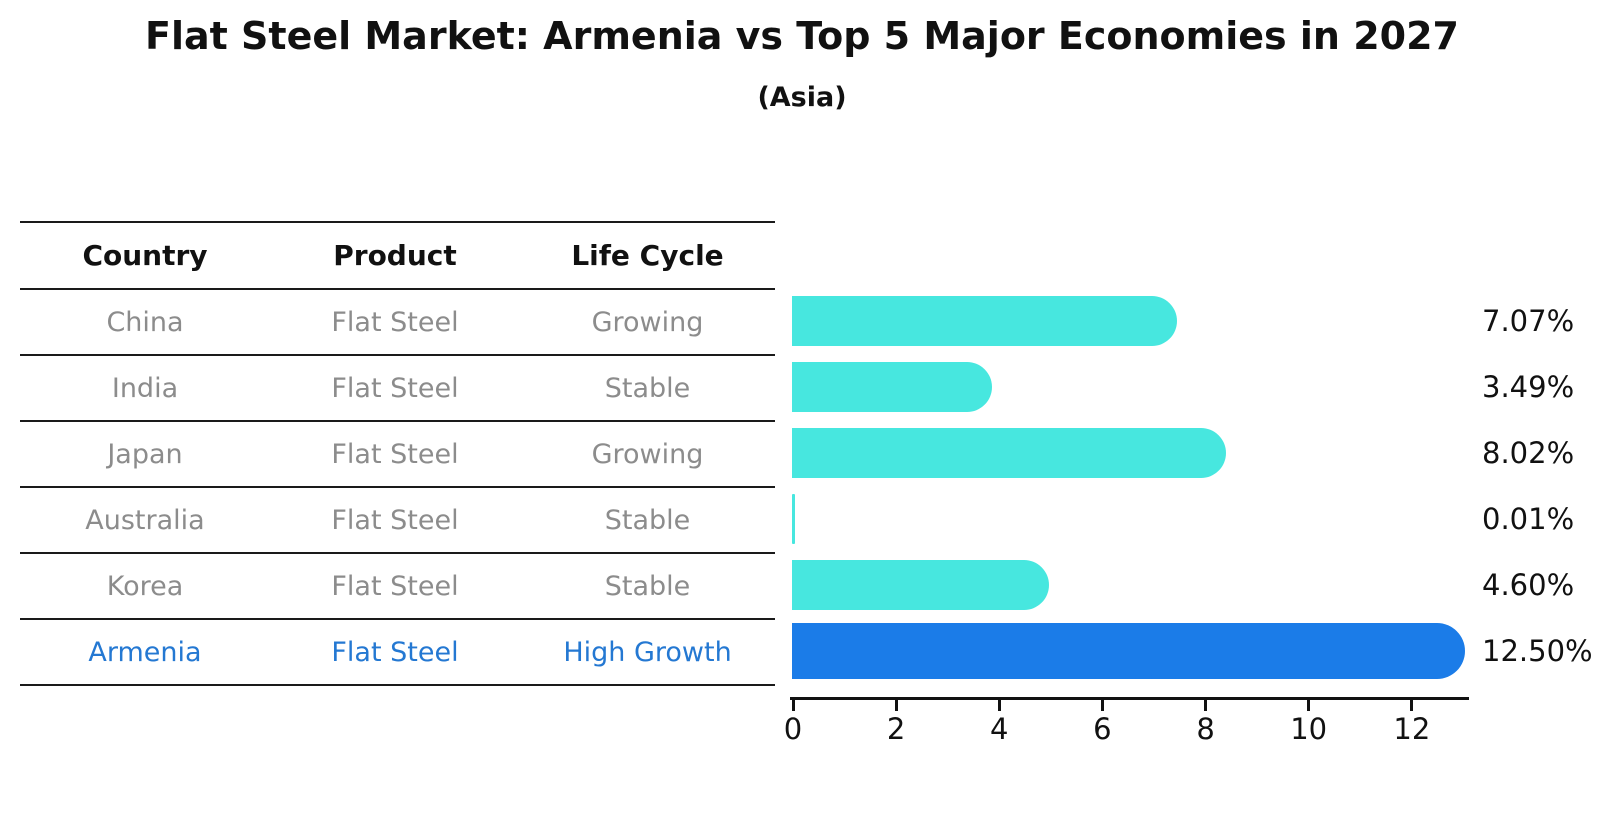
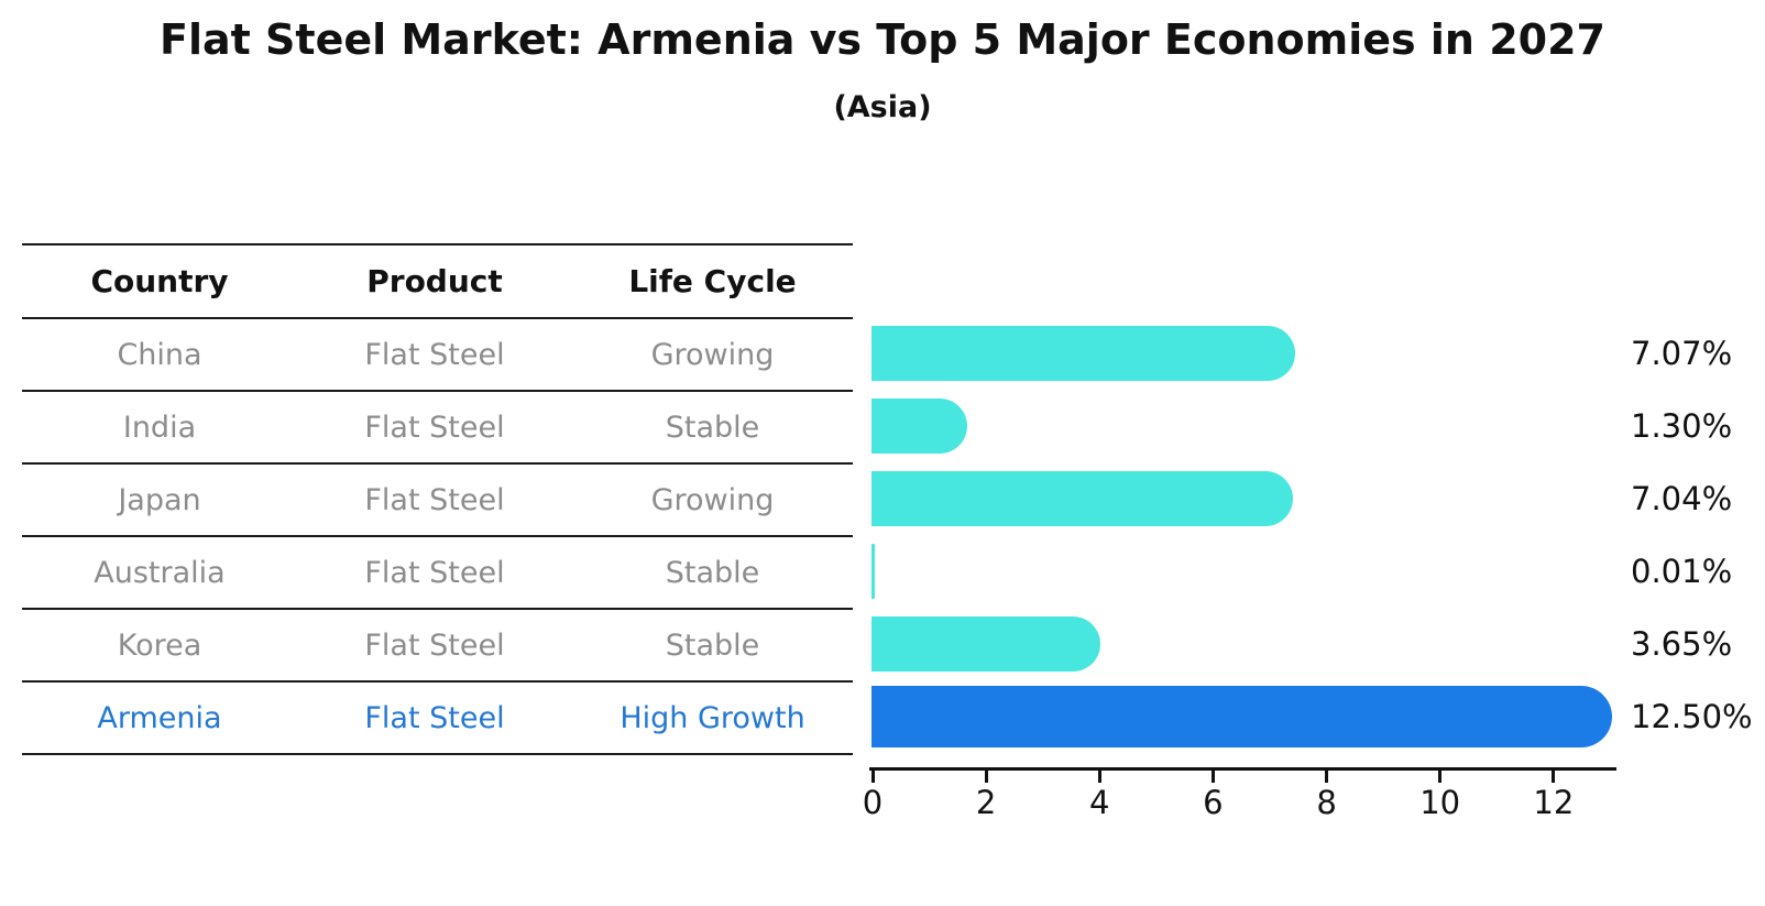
India: 3.49% -> 1.30%
Japan: 8.02% -> 7.04%
Korea: 4.60% -> 3.65%
